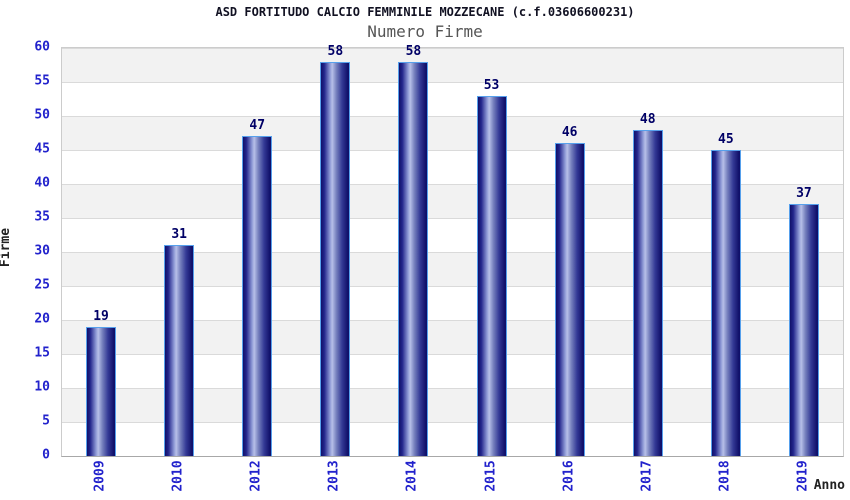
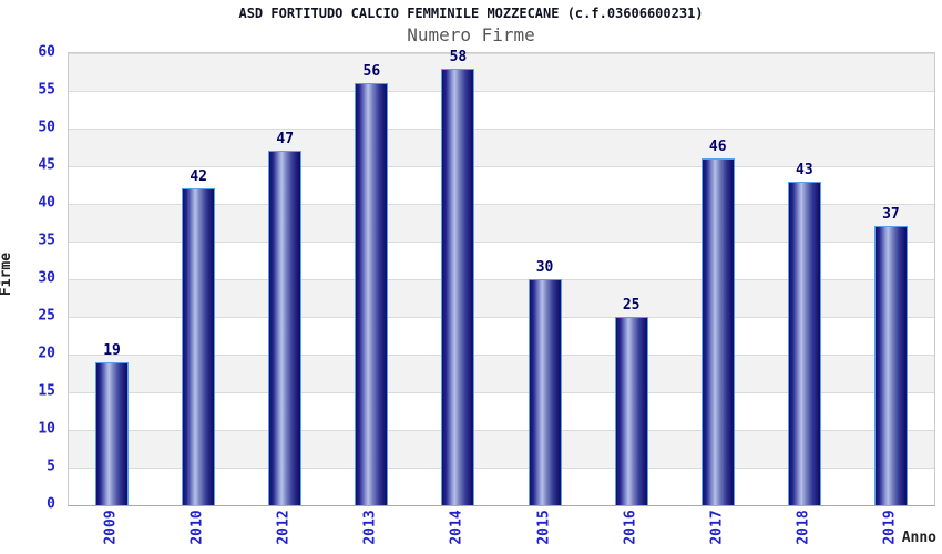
2010: 31 -> 42
2013: 58 -> 56
2015: 53 -> 30
2016: 46 -> 25
2017: 48 -> 46
2018: 45 -> 43
